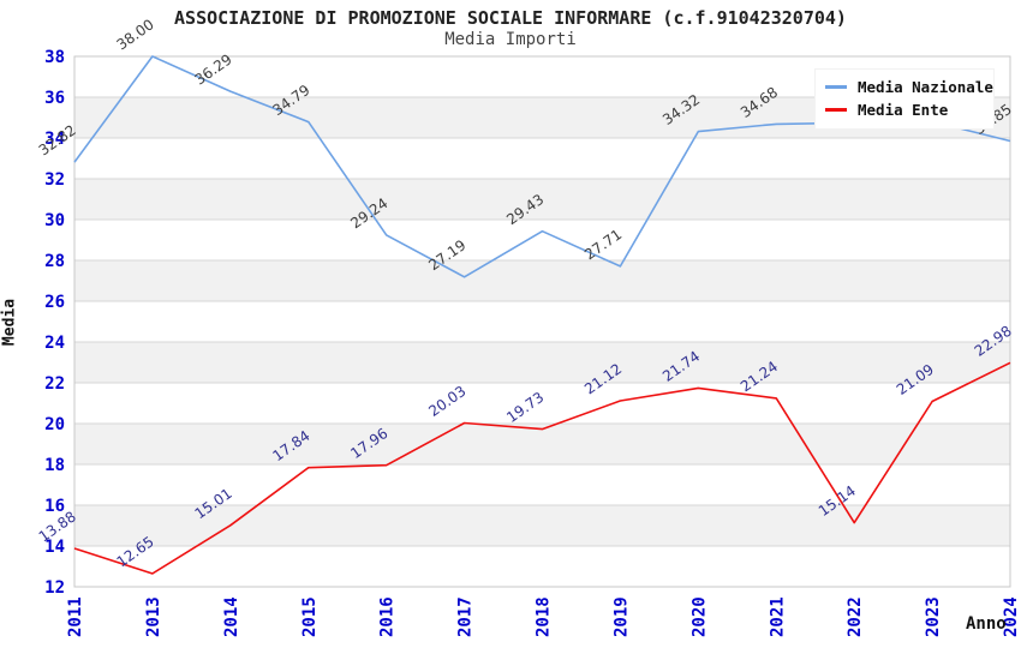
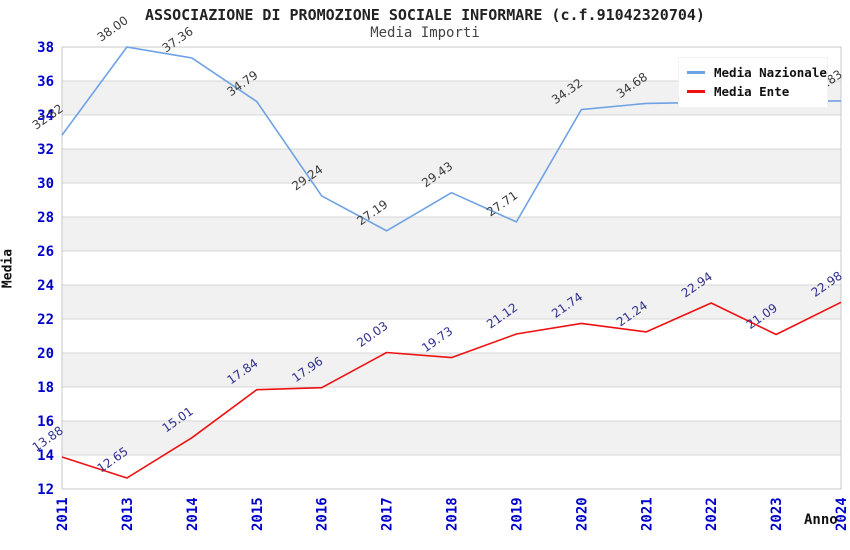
Media Nazionale/2014: 36.29 -> 37.36
Media Ente/2022: 15.14 -> 22.94
Media Nazionale/2024: 33.85 -> 34.83
